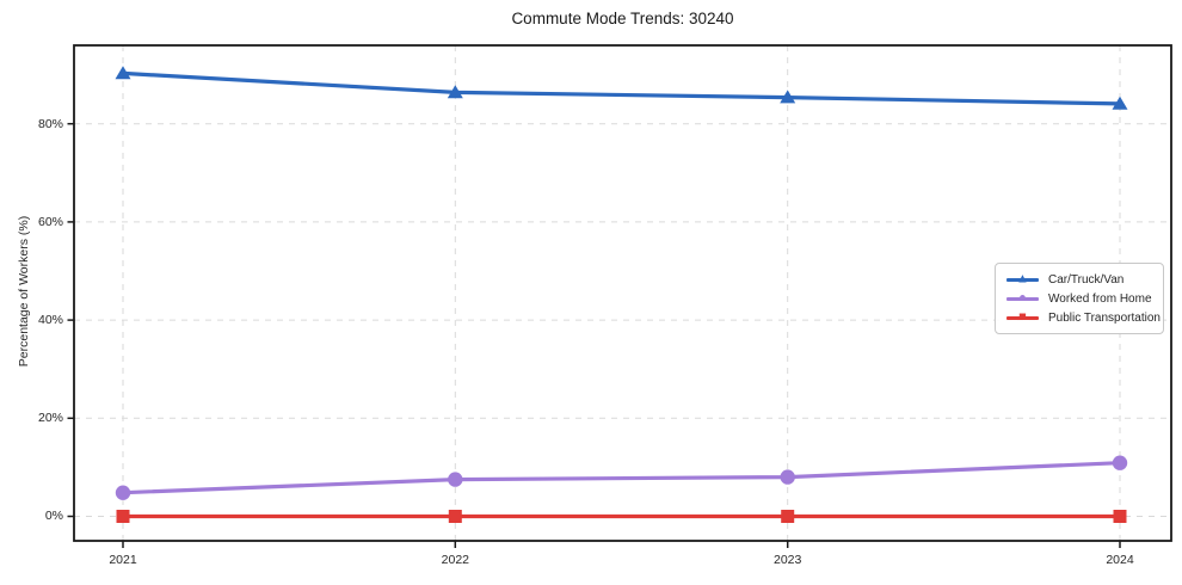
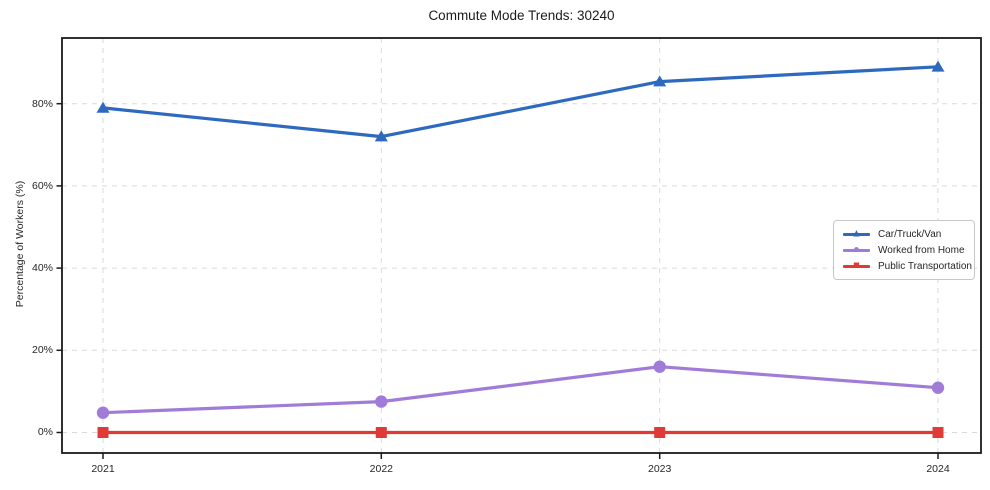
Car/Truck/Van/2021: 90% -> 79%
Car/Truck/Van/2022: 86% -> 72%
Worked from Home/2023: 8% -> 16%
Car/Truck/Van/2024: 84% -> 89%
